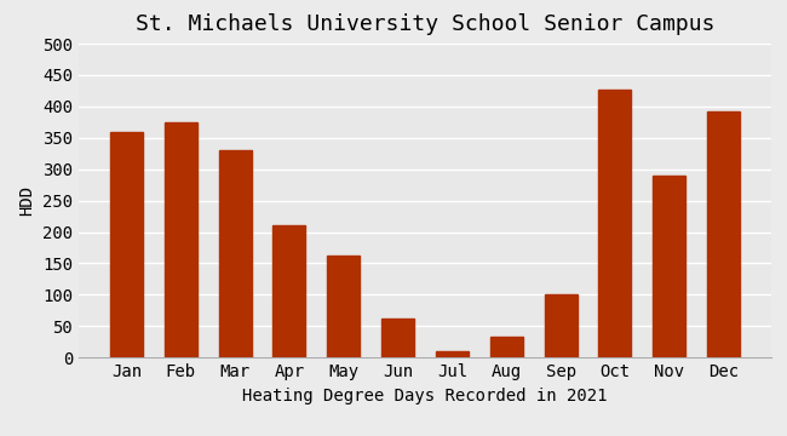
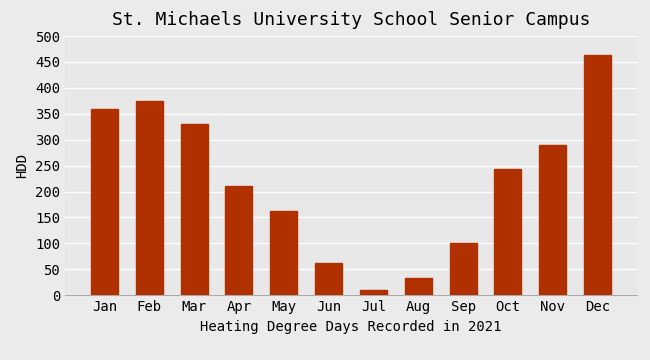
Oct: 426 -> 244
Dec: 392 -> 464
